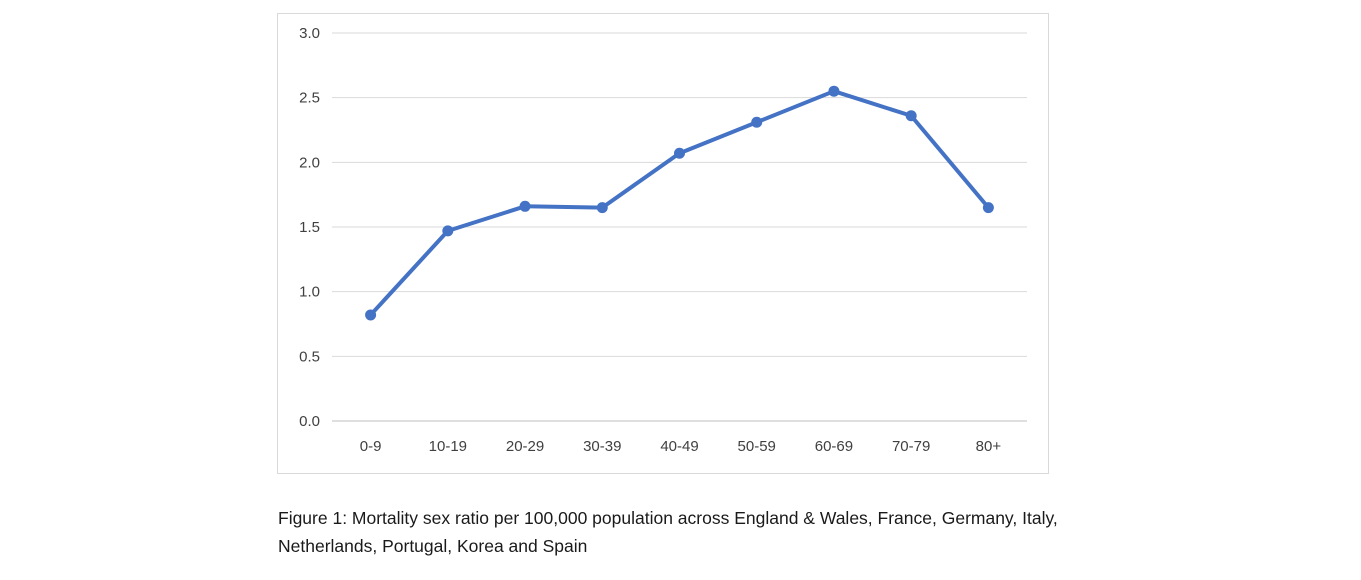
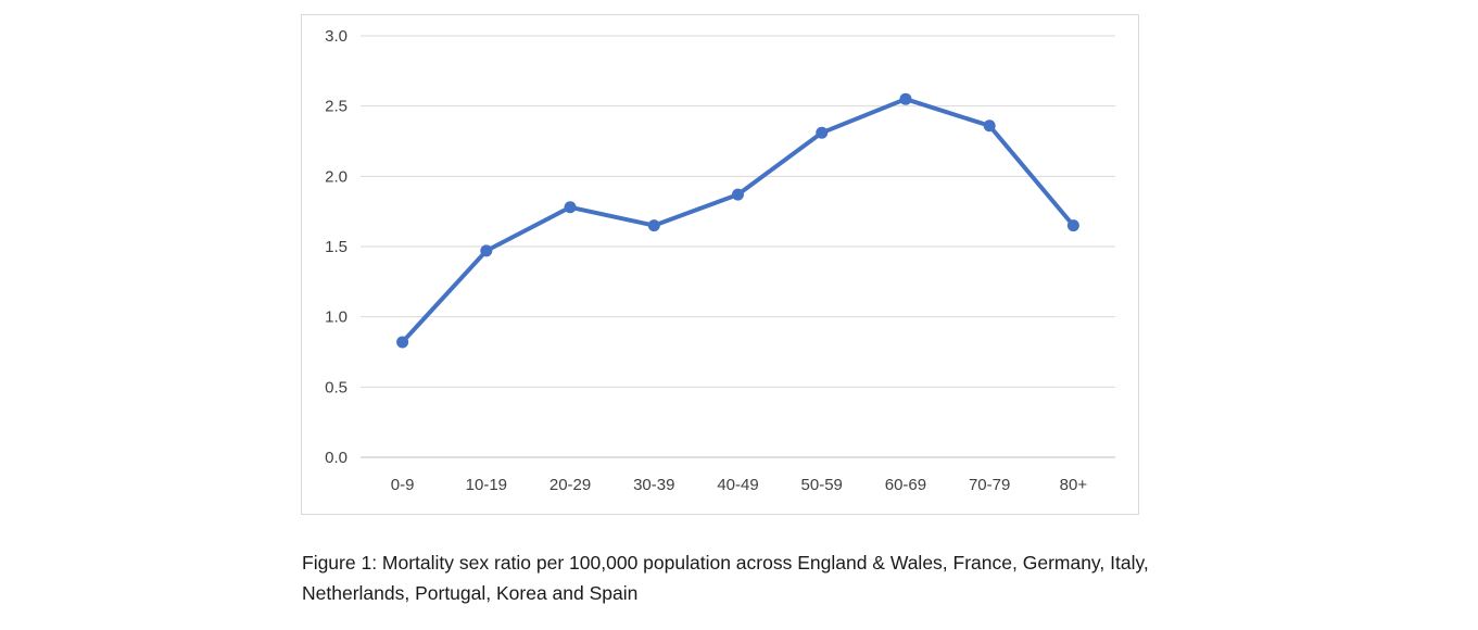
20-29: 1.66 -> 1.78
40-49: 2.07 -> 1.87
